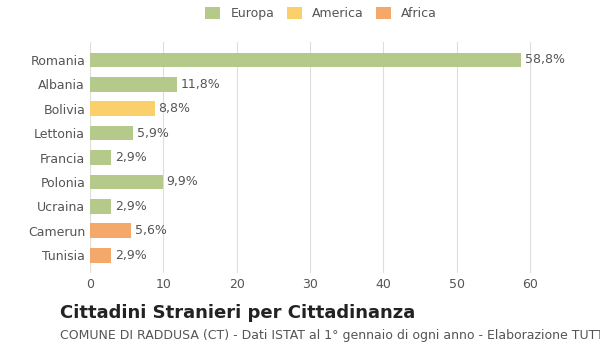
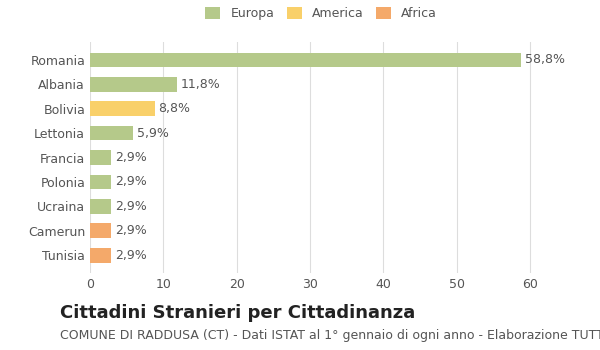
Polonia: 9,9% -> 2,9%
Camerun: 5,6% -> 2,9%
